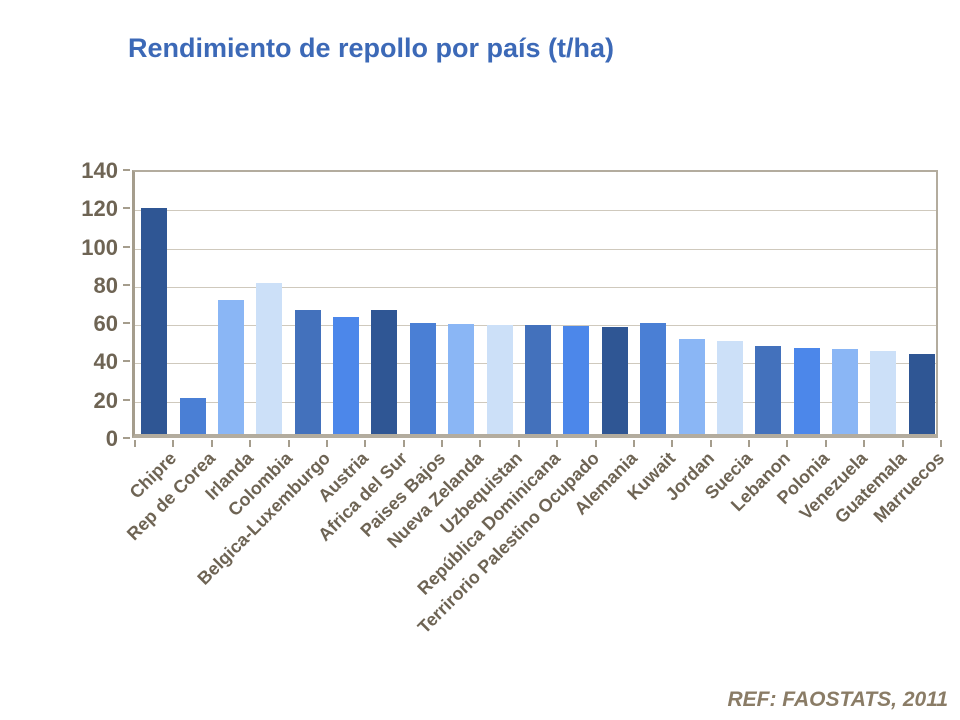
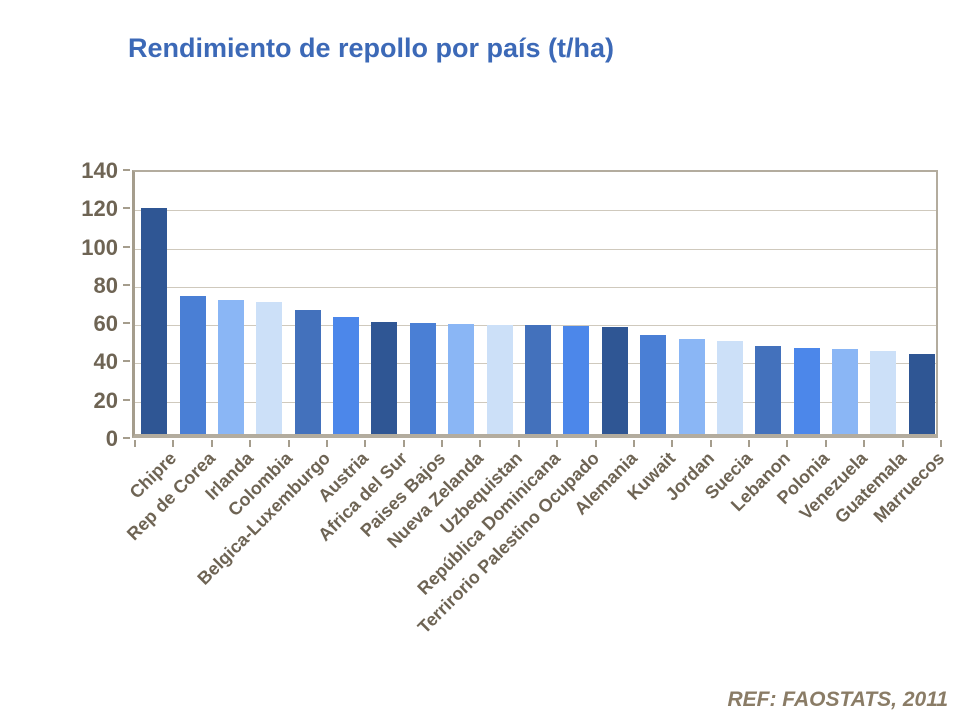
Rep de Corea: 19 -> 72
Colombia: 79 -> 69
Africa del Sur: 65 -> 58
Kuwait: 58 -> 52
